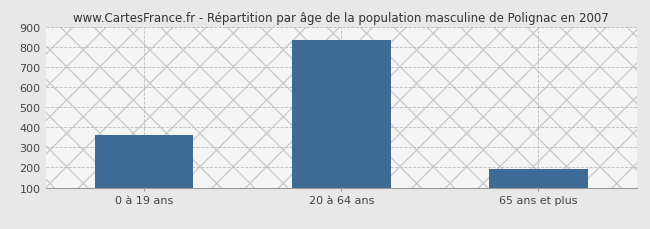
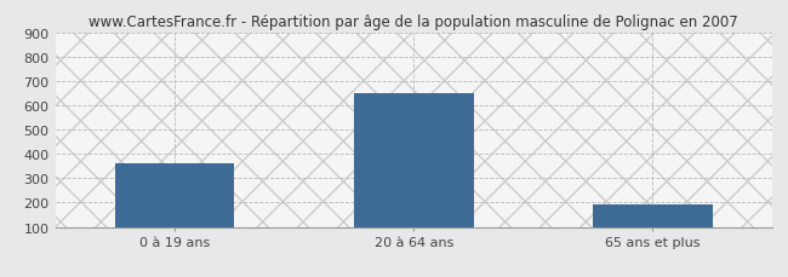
20 à 64 ans: 833 -> 650
